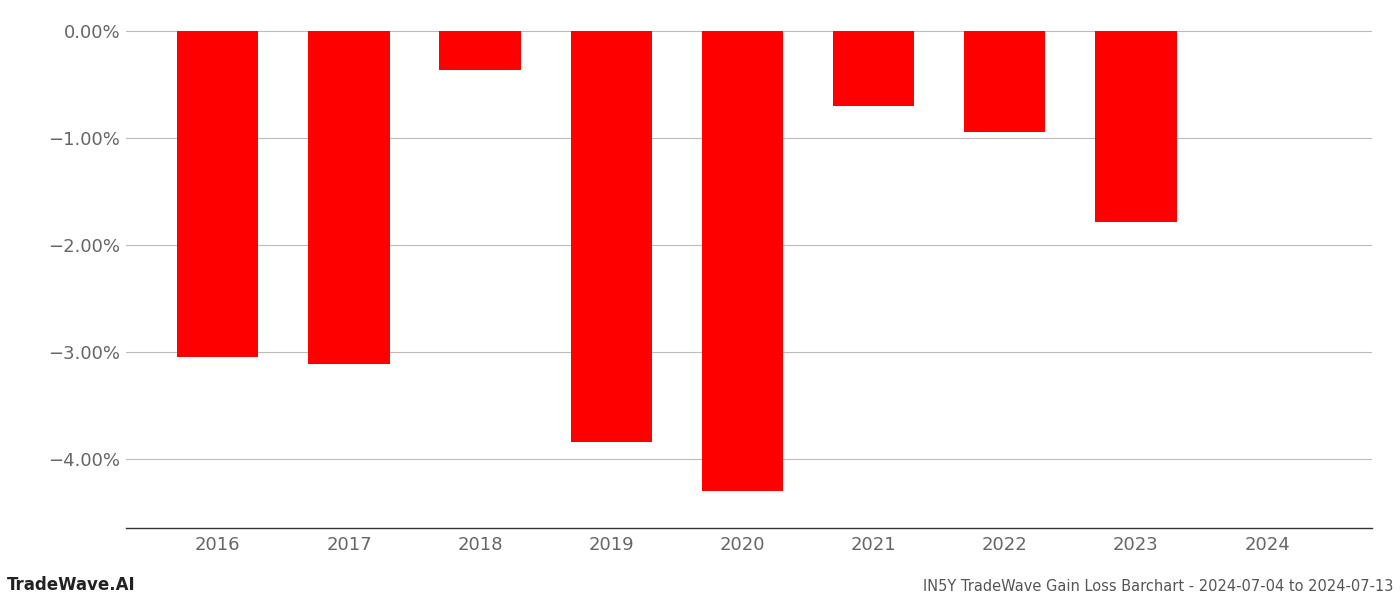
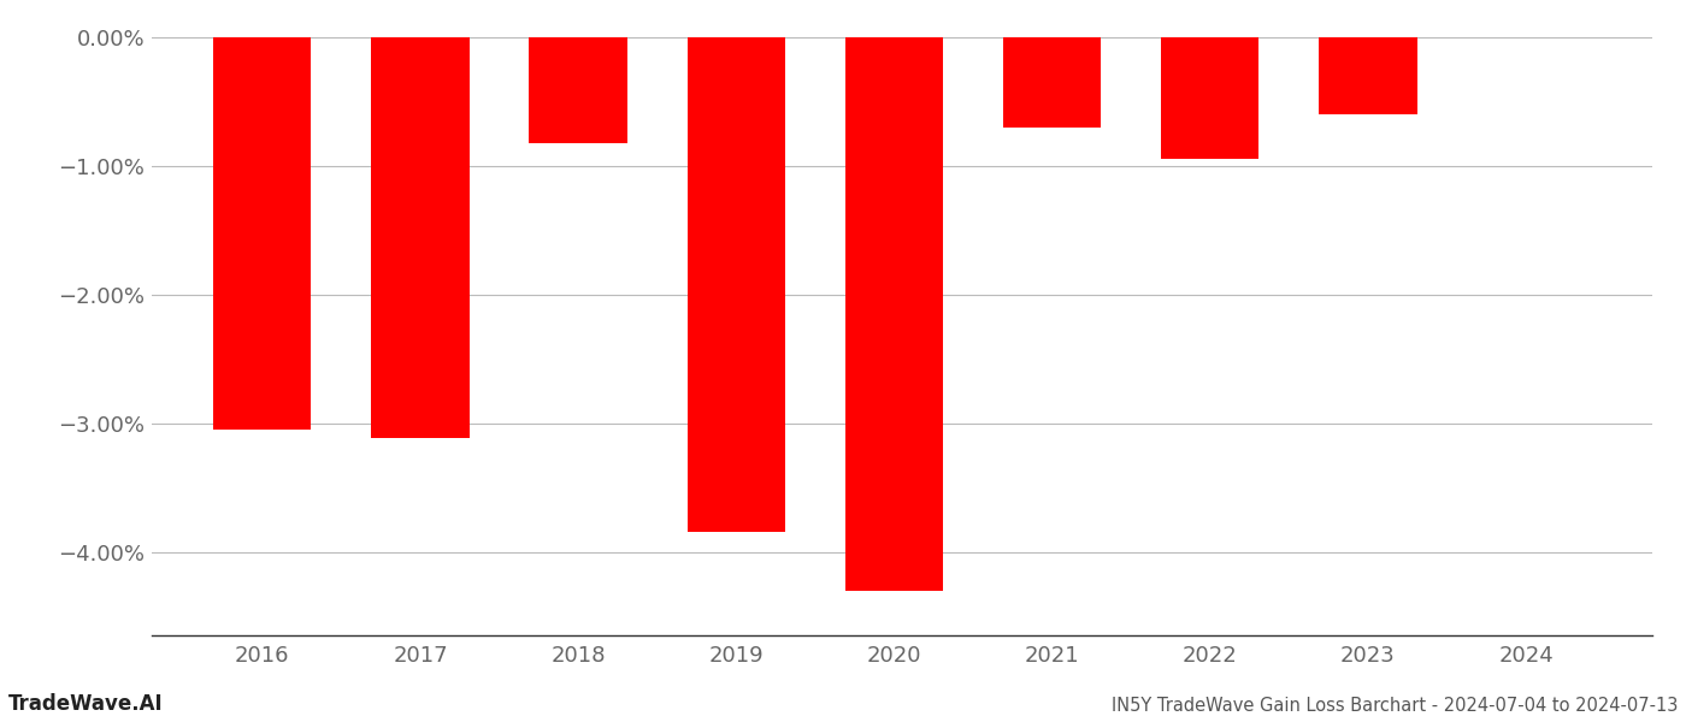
2018: -0.37% -> -0.82%
2023: -1.79% -> -0.60%
